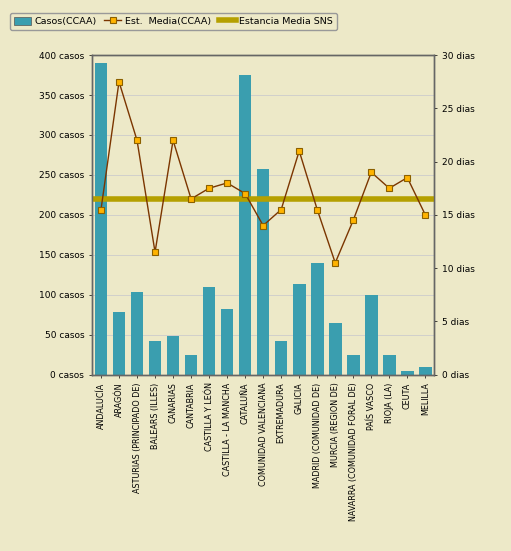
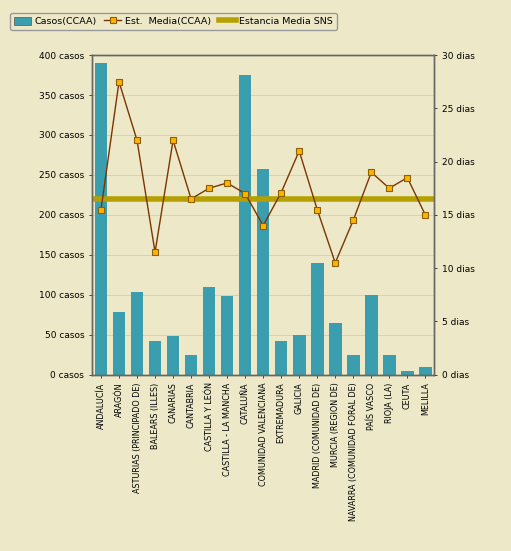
Casos(CCAA)/CASTILLA - LA MANCHA: 82 casos -> 98 casos
Est. Media(CCAA)/EXTREMADURA: 15.5 dias -> 17.1 dias
Casos(CCAA)/GALICIA: 113 casos -> 50 casos
